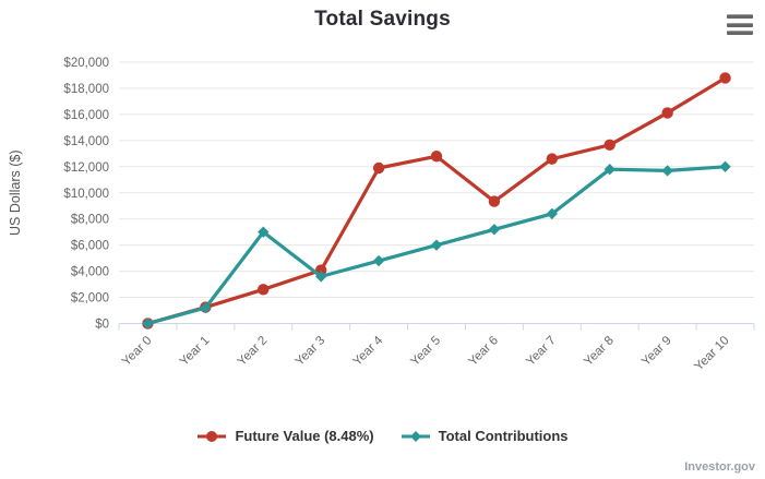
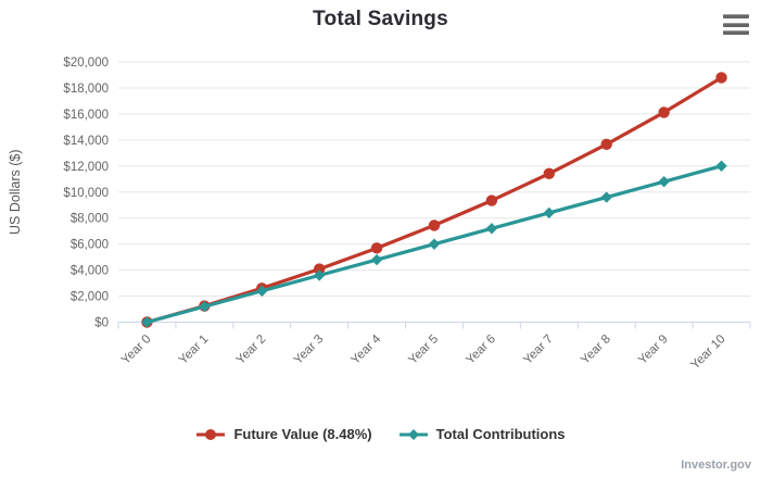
Total Contributions/Year 2: $7000 -> $2400
Future Value (8.48%)/Year 4: $11900 -> $5700
Future Value (8.48%)/Year 5: $12800 -> $7400
Future Value (8.48%)/Year 7: $12600 -> $11400
Total Contributions/Year 8: $11800 -> $9600
Total Contributions/Year 9: $11700 -> $10800
